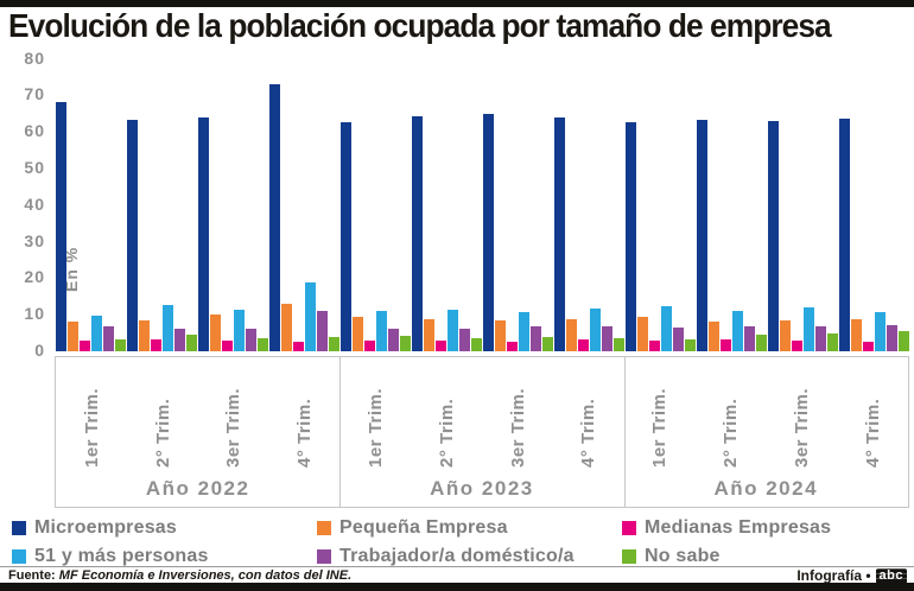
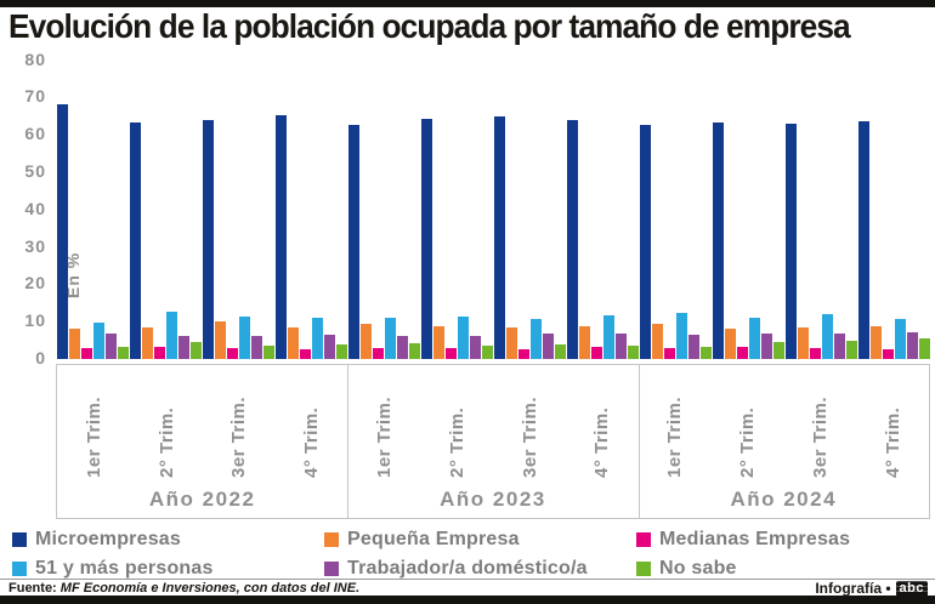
Microempresas/4° Trim. Año 2022: 73 -> 65
Pequeña Empresa/4° Trim. Año 2022: 13 -> 8
51 y más personas/4° Trim. Año 2022: 19 -> 11
Trabajador/a doméstico/a/4° Trim. Año 2022: 11 -> 7
